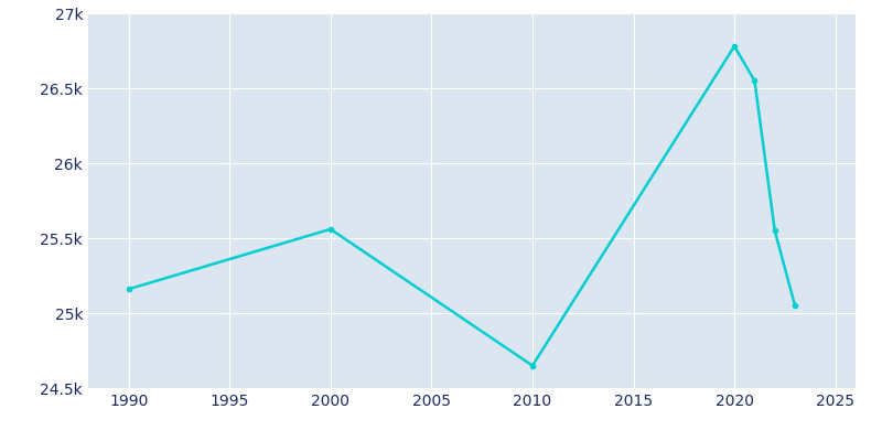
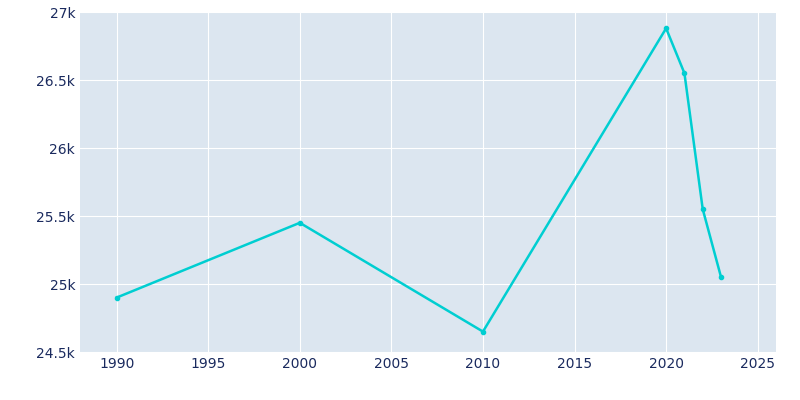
1990: 25.16k -> 24.90k
2000: 25.56k -> 25.45k
2020: 26.78k -> 26.88k
